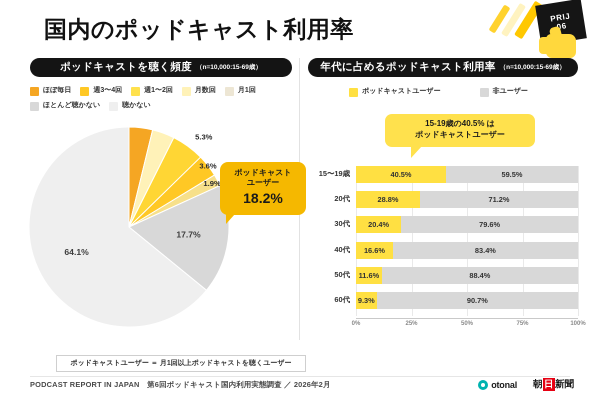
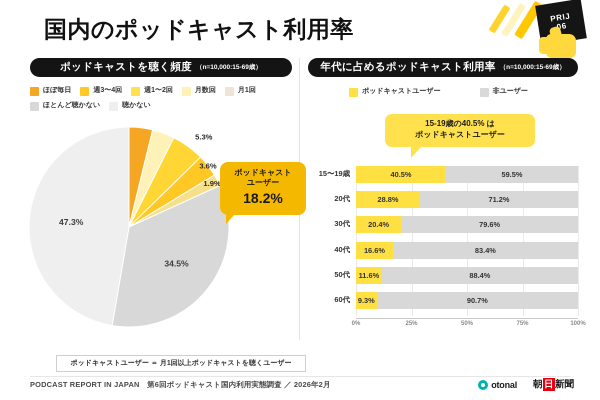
ポッドキャストを聴く頻度/ほとんど聴かない: 17.7% -> 34.5%
ポッドキャストを聴く頻度/聴かない: 64.1% -> 47.3%
